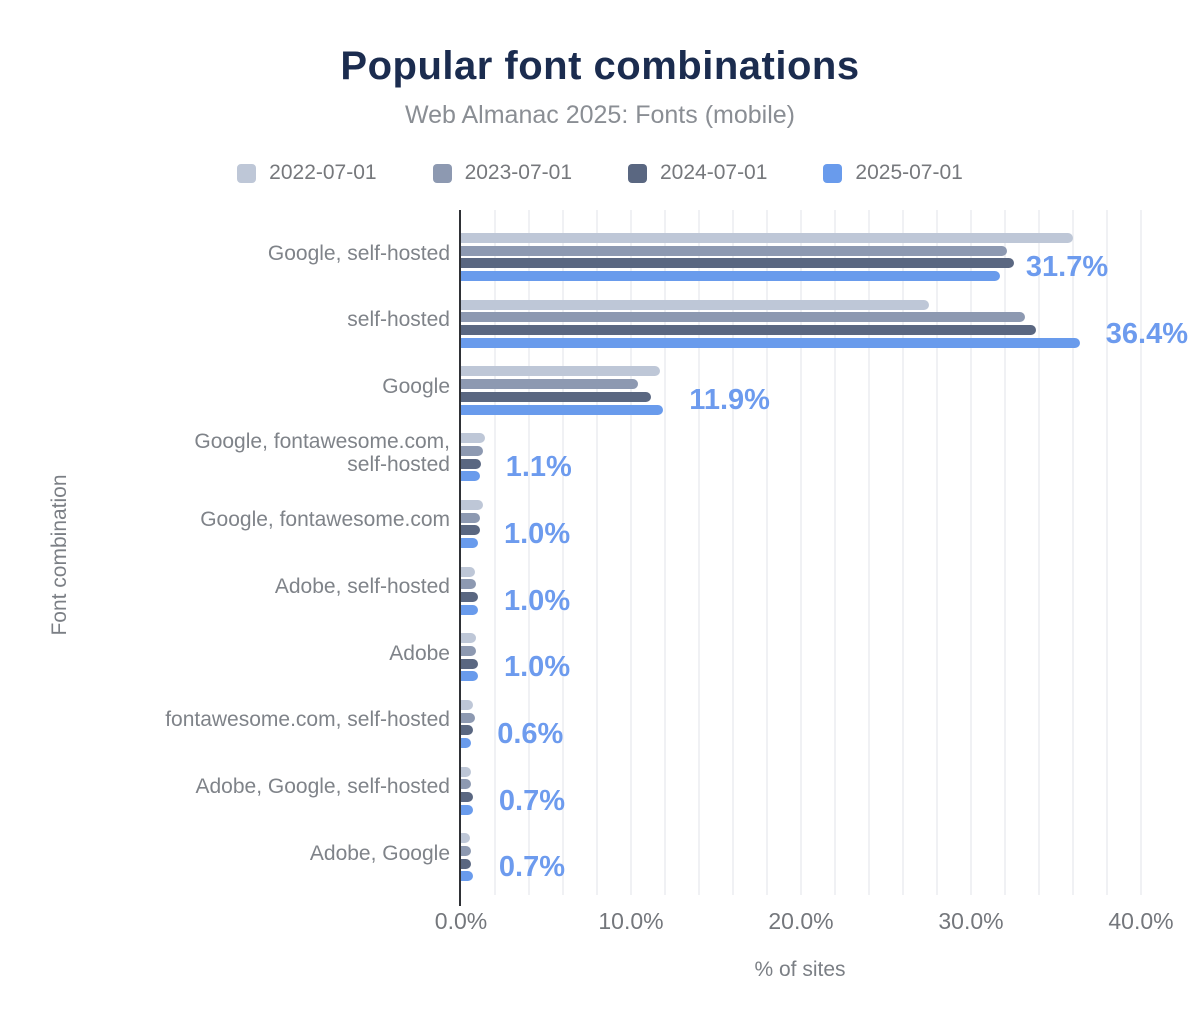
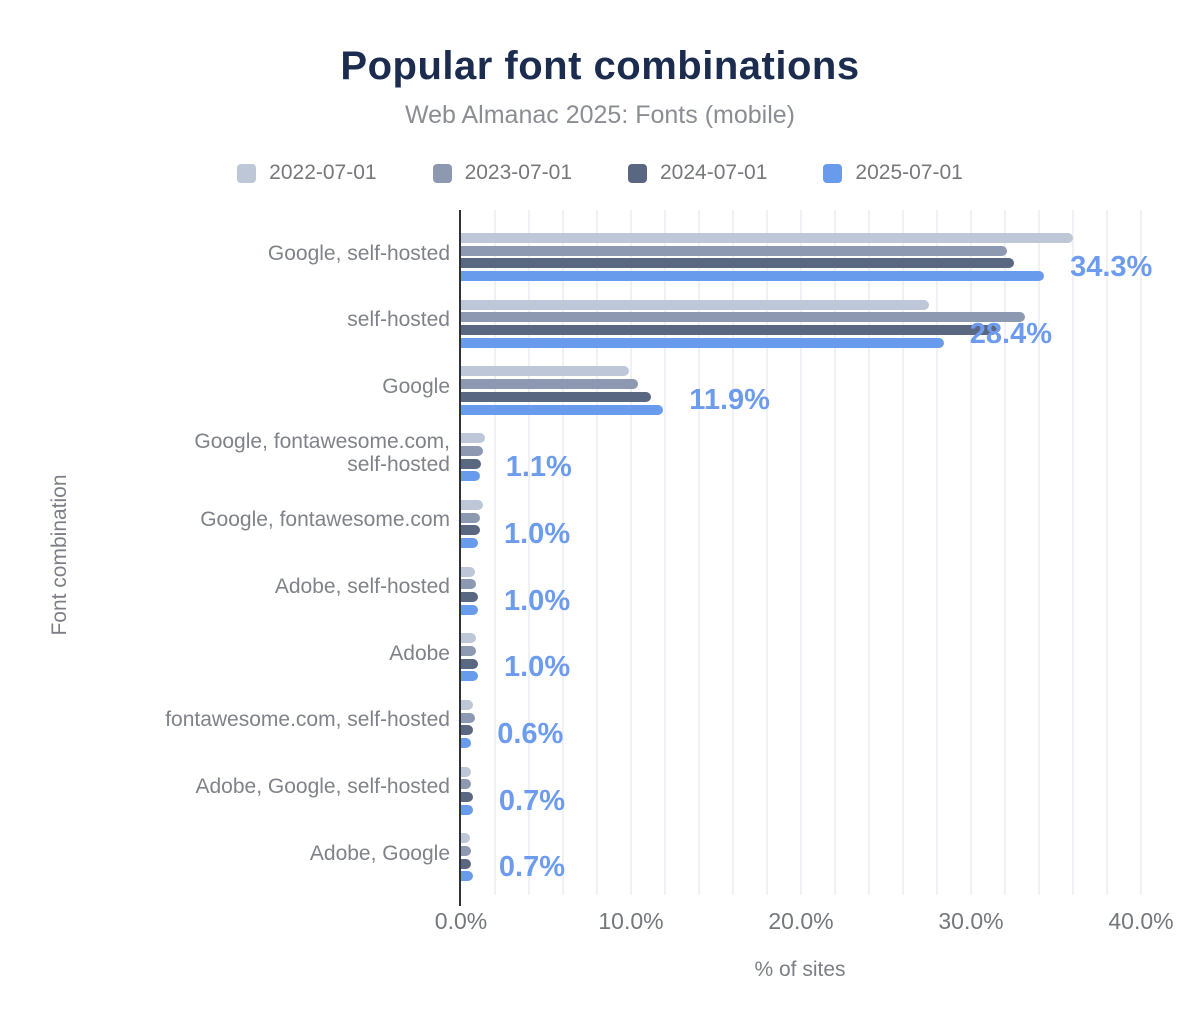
2025-07-01/Google, self-hosted: 31.7% -> 34.3%
2024-07-01/self-hosted: 33.8% -> 31.5%
2025-07-01/self-hosted: 36.4% -> 28.4%
2022-07-01/Google: 11.7% -> 9.9%
